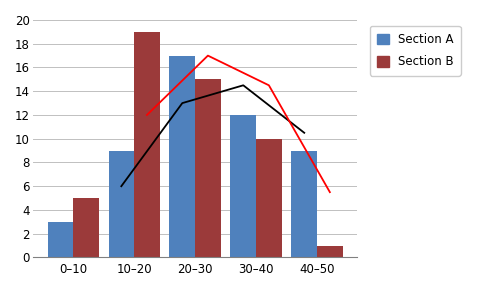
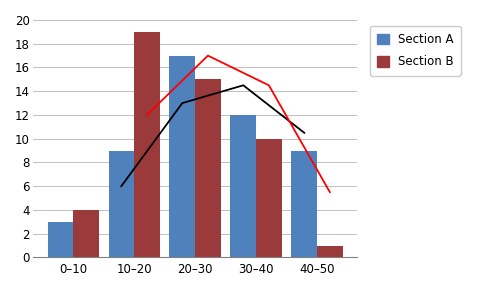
Section B/0–10: 5 -> 4
